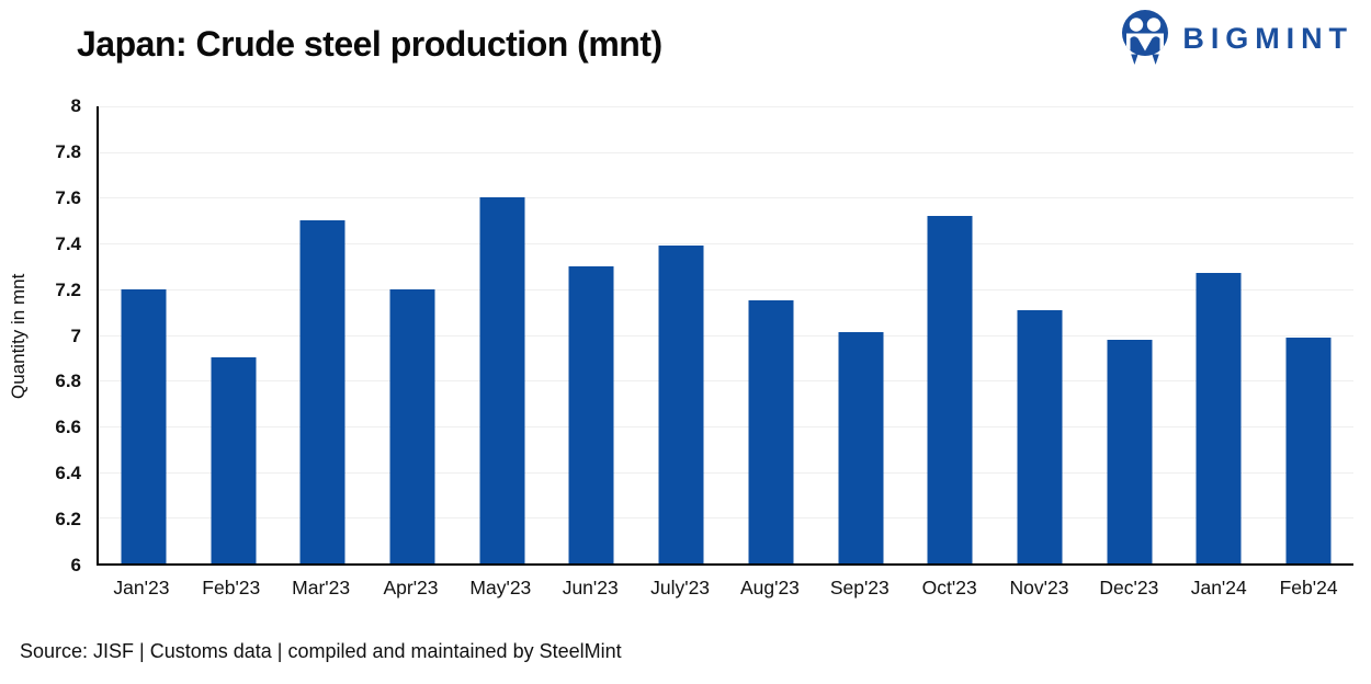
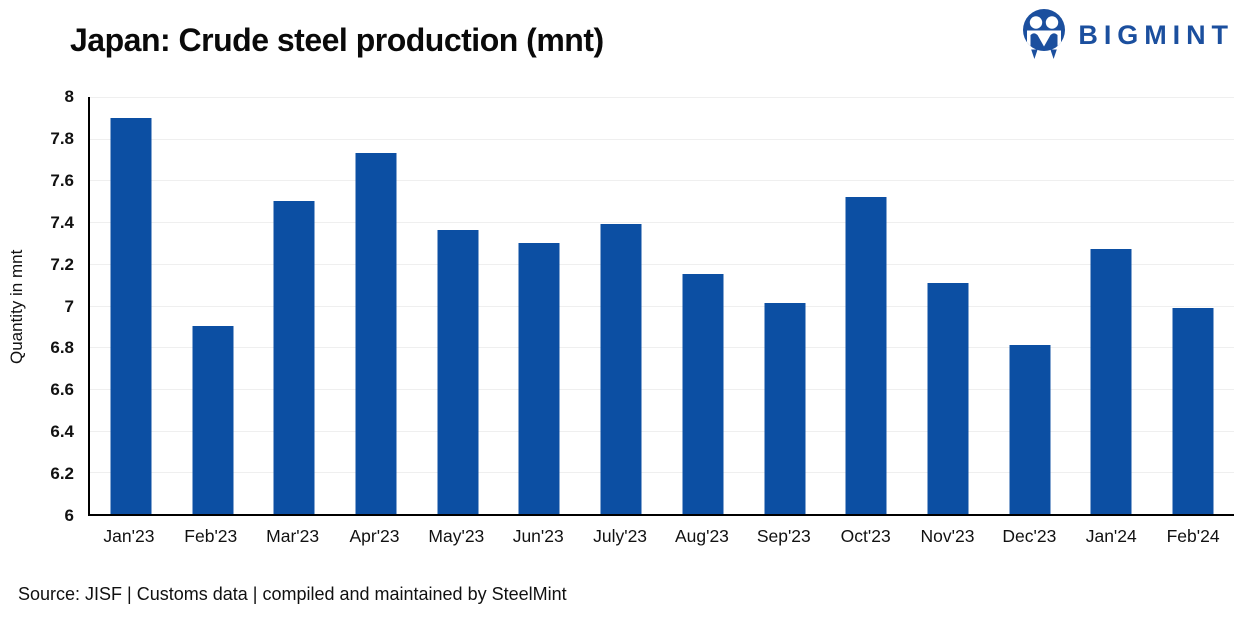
Jan'23: 7.20 -> 7.90
Apr'23: 7.20 -> 7.73
May'23: 7.60 -> 7.36
Dec'23: 6.98 -> 6.81
